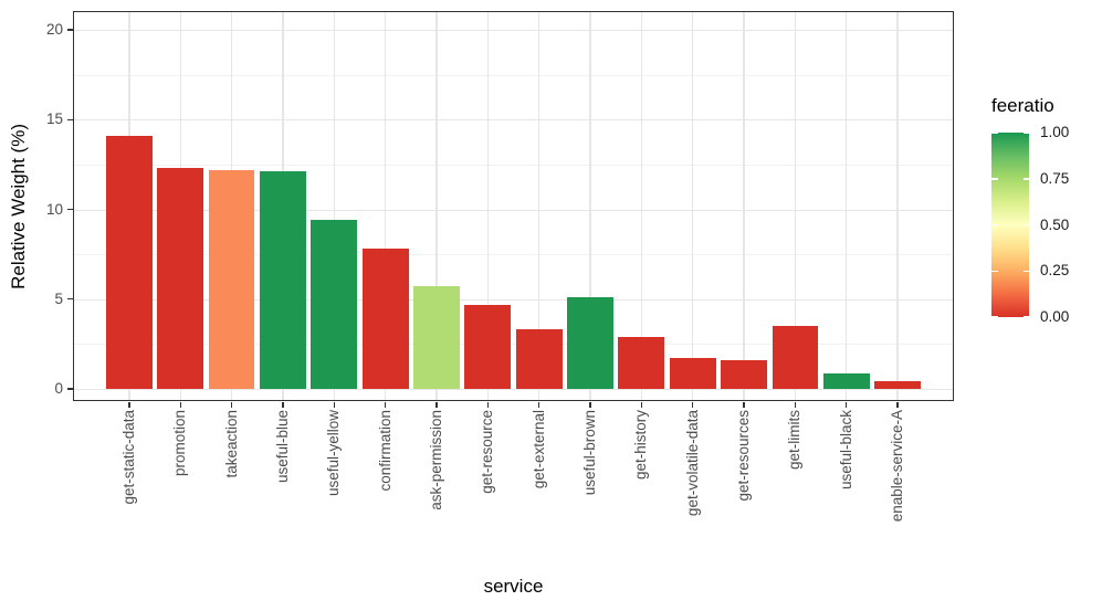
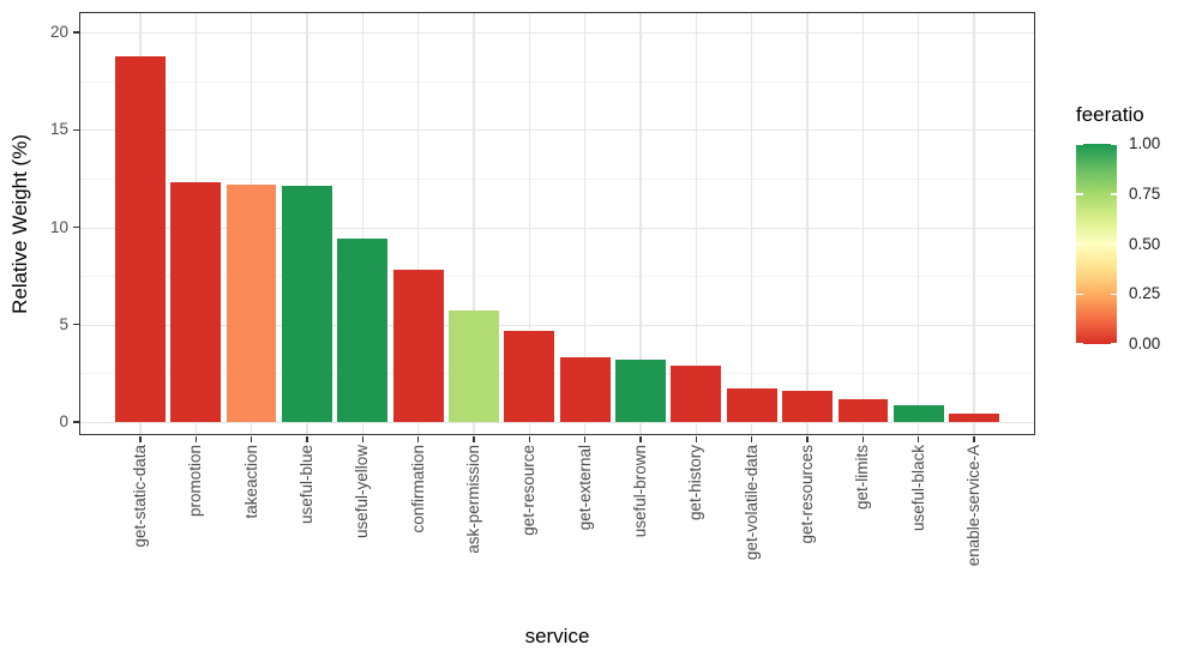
get-static-data: 14,1 -> 18,8
useful-brown: 5,1 -> 3,2
get-limits: 3,5 -> 1,2
